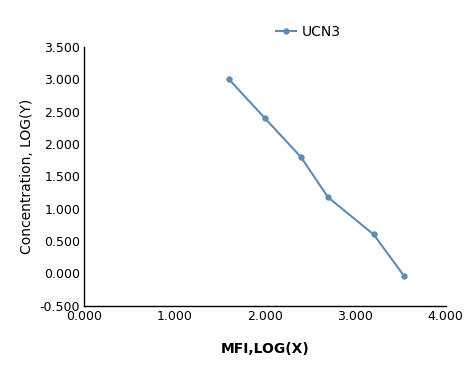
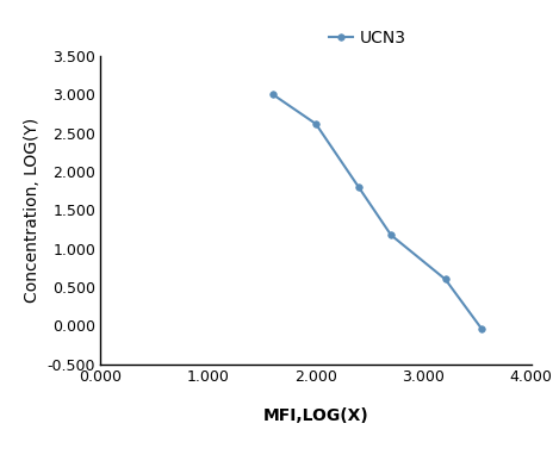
2.000: 2.40 -> 2.62
